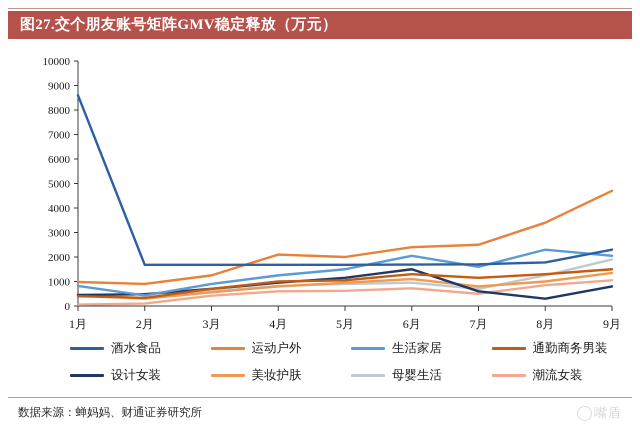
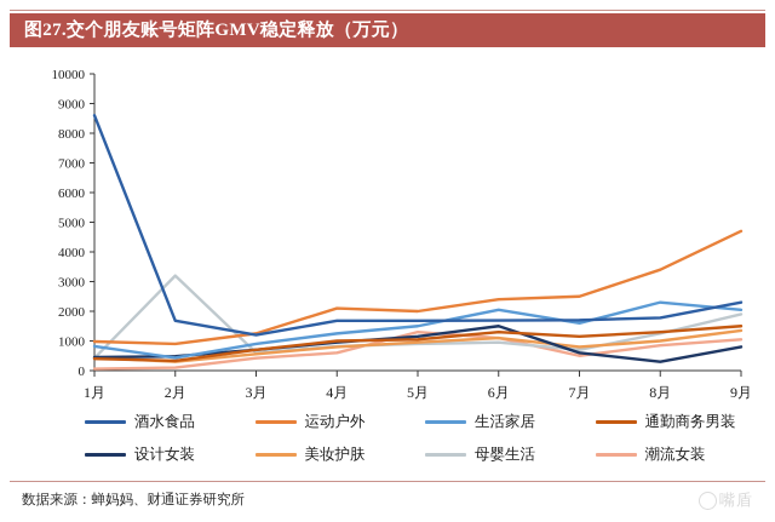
母婴生活/2月: 300 -> 3200
酒水食品/3月: 1700 -> 1200
潮流女装/5月: 600 -> 1300
潮流女装/6月: 700 -> 1100
